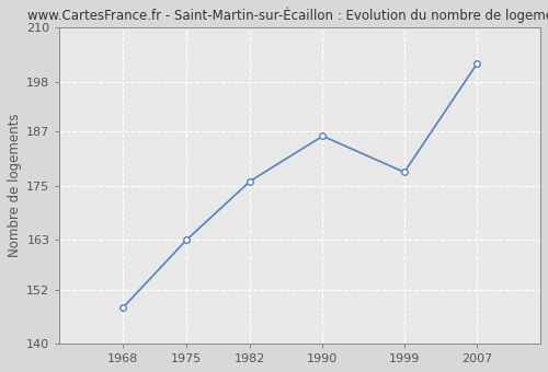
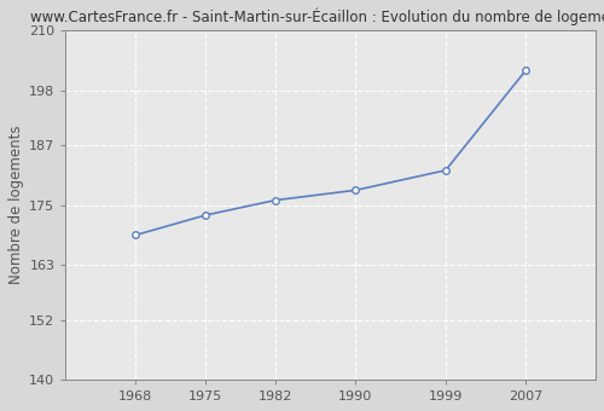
1968: 148 -> 169
1975: 163 -> 173
1990: 186 -> 178
1999: 178 -> 182
